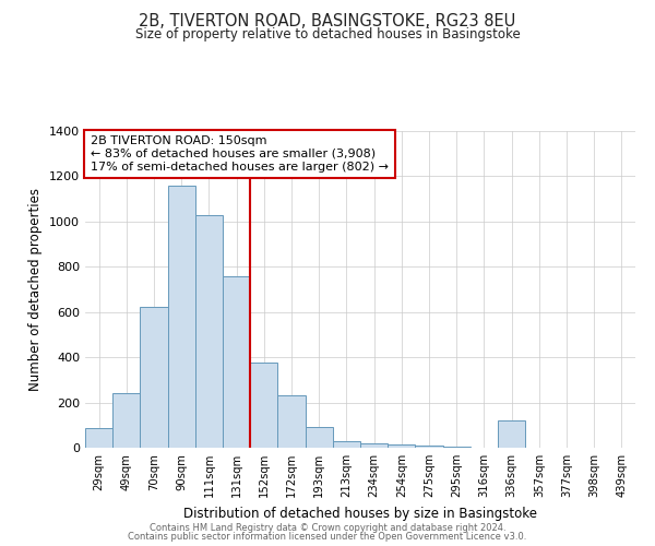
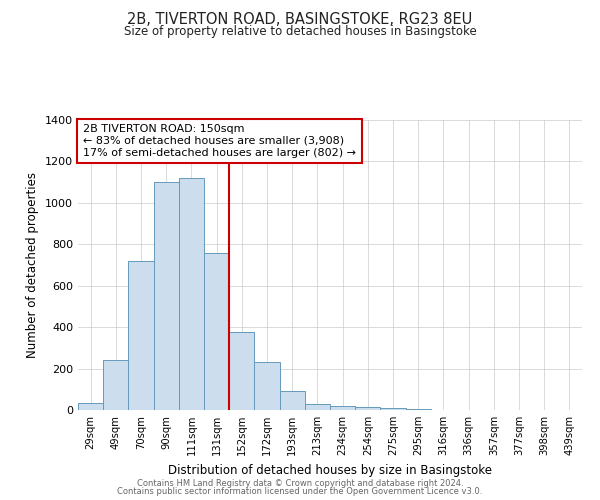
29sqm: 85 -> 35
70sqm: 625 -> 720
90sqm: 1160 -> 1100
111sqm: 1030 -> 1120
336sqm: 120 -> 1
